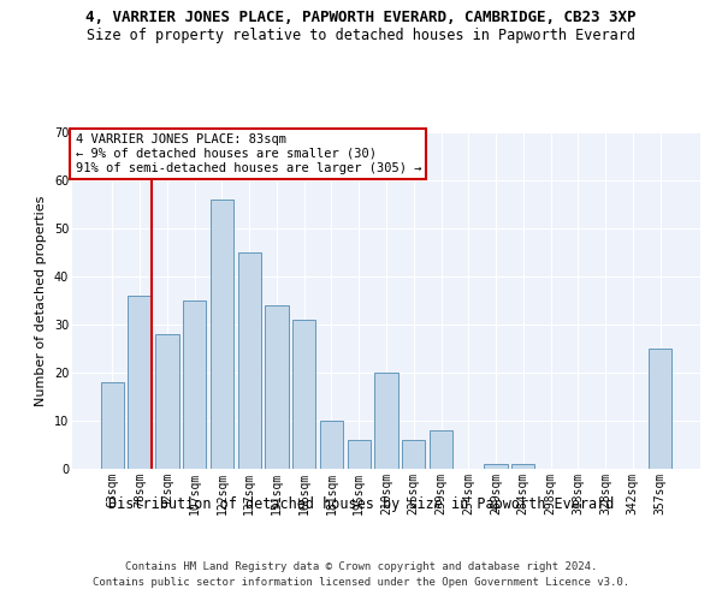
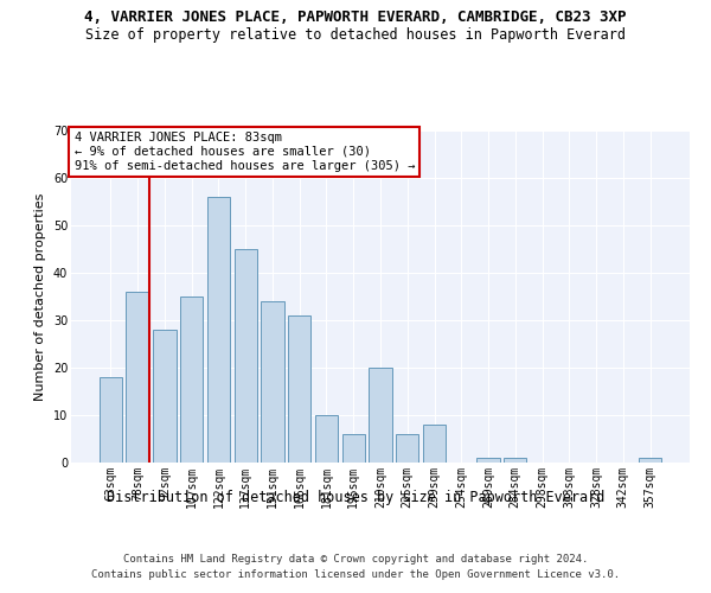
357sqm: 25 -> 1
